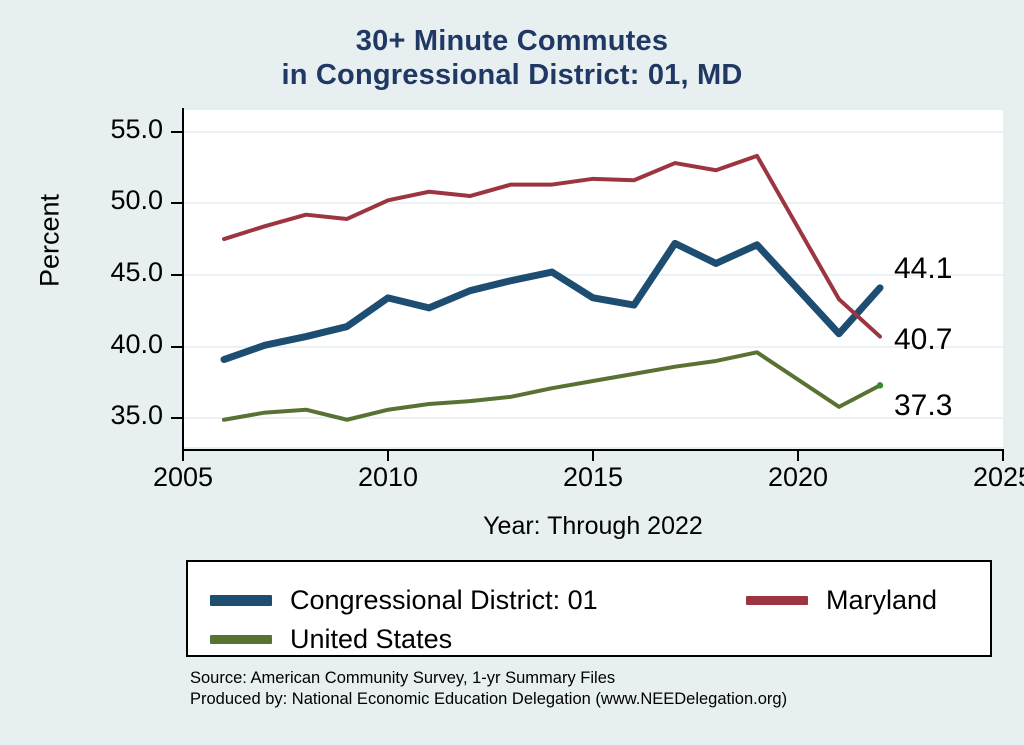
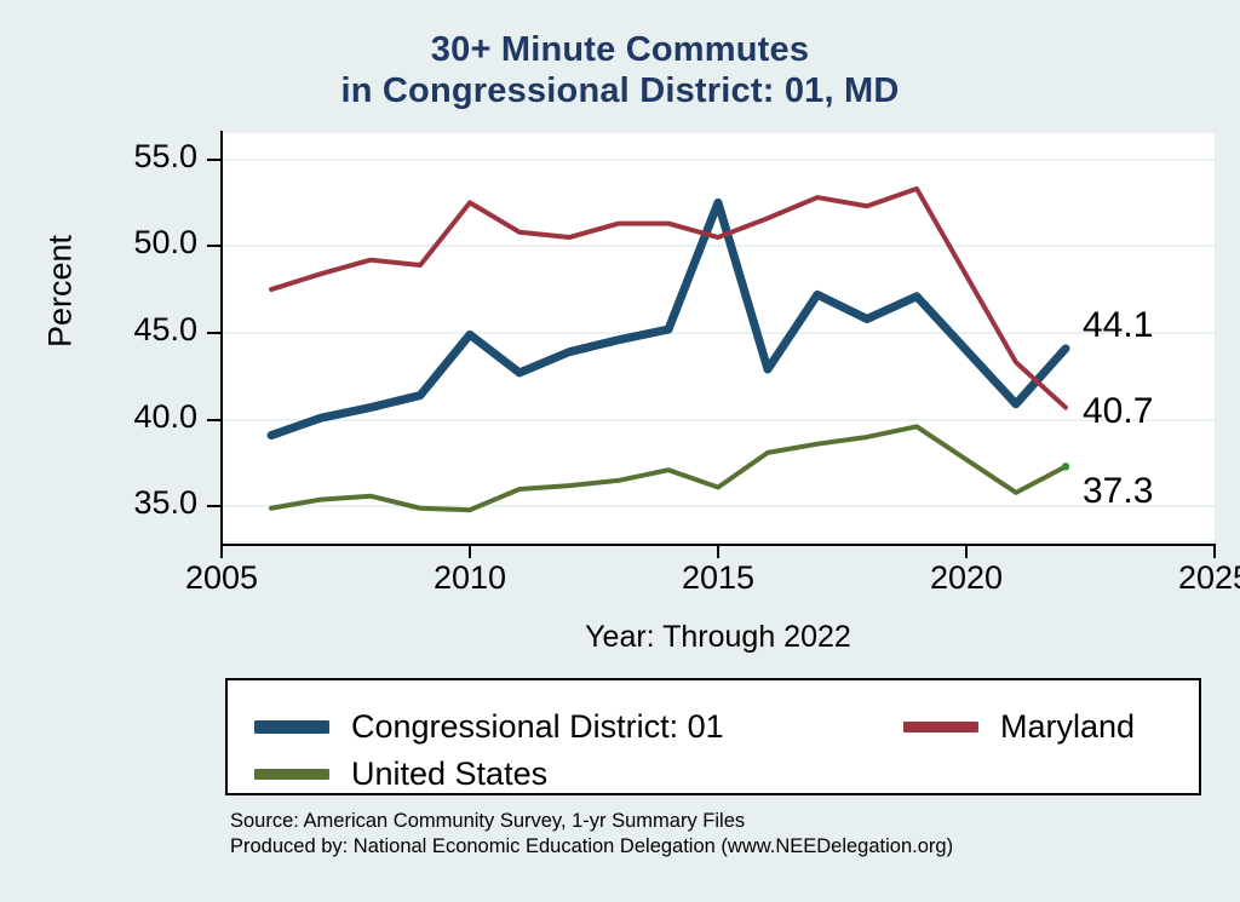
Congressional District: 01/2010: 43.4 -> 44.9
Maryland/2010: 50.2 -> 52.5
United States/2010: 35.6 -> 34.8
Congressional District: 01/2015: 43.4 -> 52.5
Maryland/2015: 51.7 -> 50.5
United States/2015: 37.6 -> 36.1
